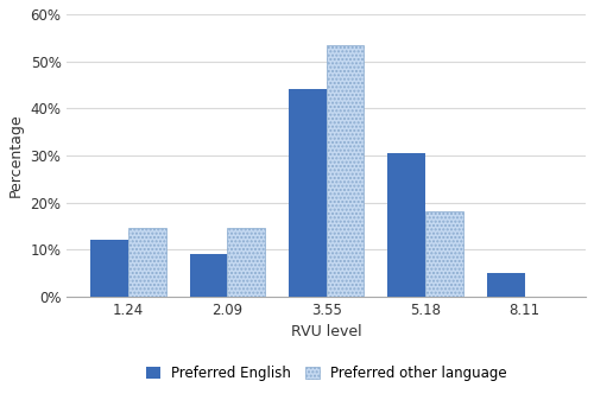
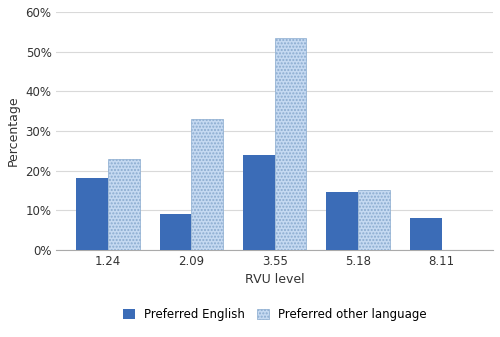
Preferred English/1.24: 12.0% -> 18.0%
Preferred other language/1.24: 14.5% -> 23.0%
Preferred other language/2.09: 14.5% -> 33.0%
Preferred English/3.55: 44.0% -> 24.0%
Preferred English/5.18: 30.5% -> 14.5%
Preferred other language/5.18: 18.0% -> 15.0%
Preferred English/8.11: 5.0% -> 8.0%
